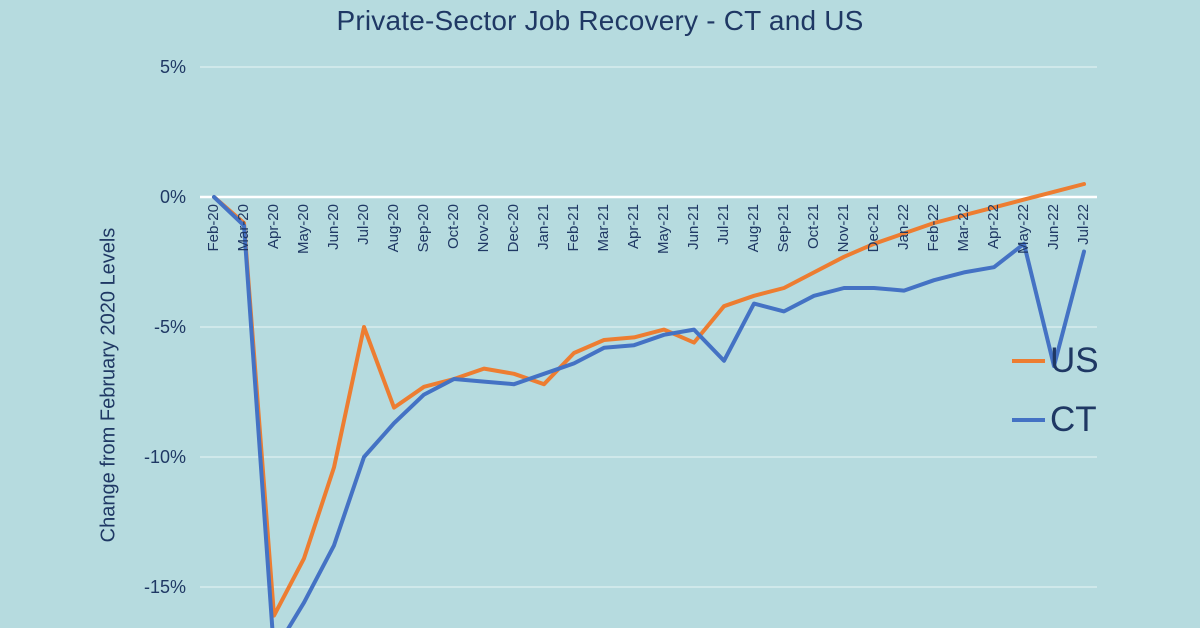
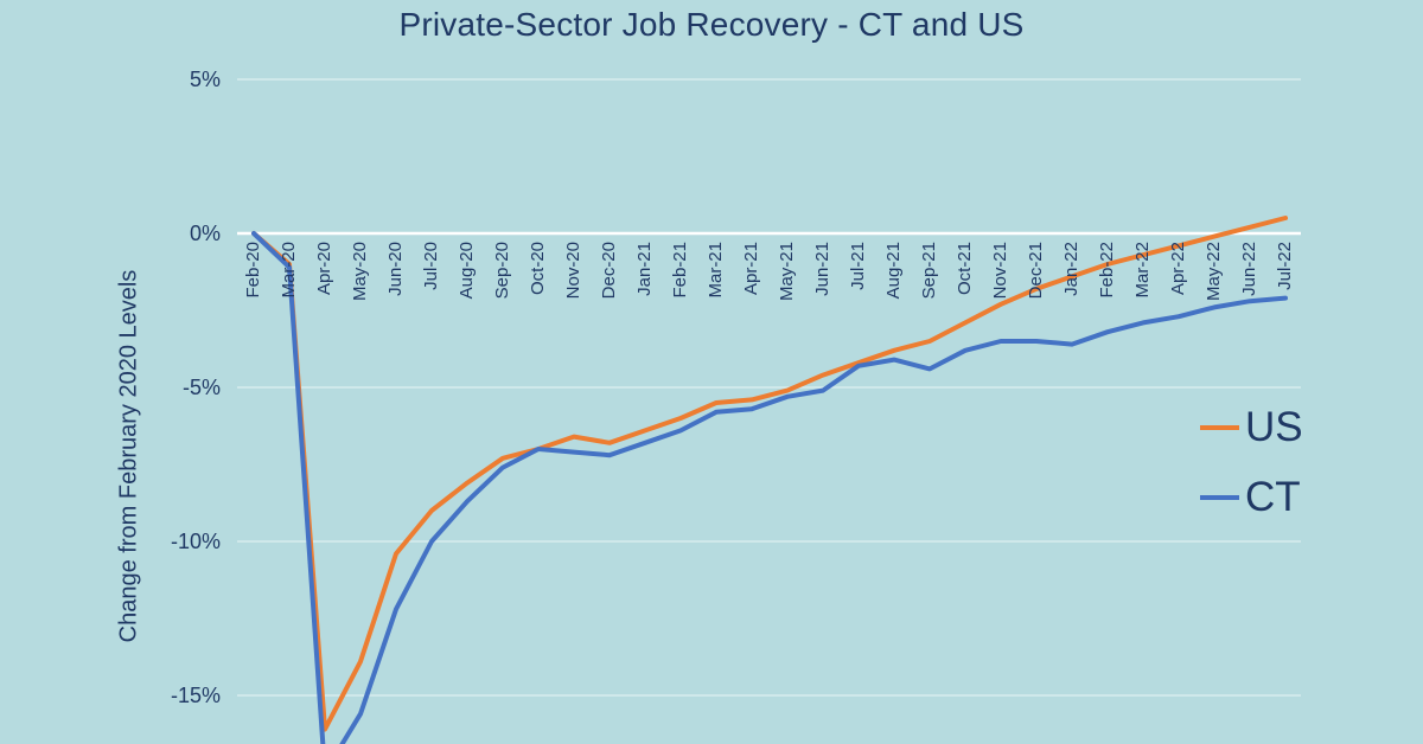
CT/Jun-20: -13.4% -> -12.2%
US/Jul-20: -5.0% -> -9.0%
US/Jan-21: -7.2% -> -6.4%
US/Jun-21: -5.6% -> -4.6%
CT/Jul-21: -6.3% -> -4.3%
CT/May-22: -1.8% -> -2.4%
CT/Jun-22: -6.5% -> -2.2%
